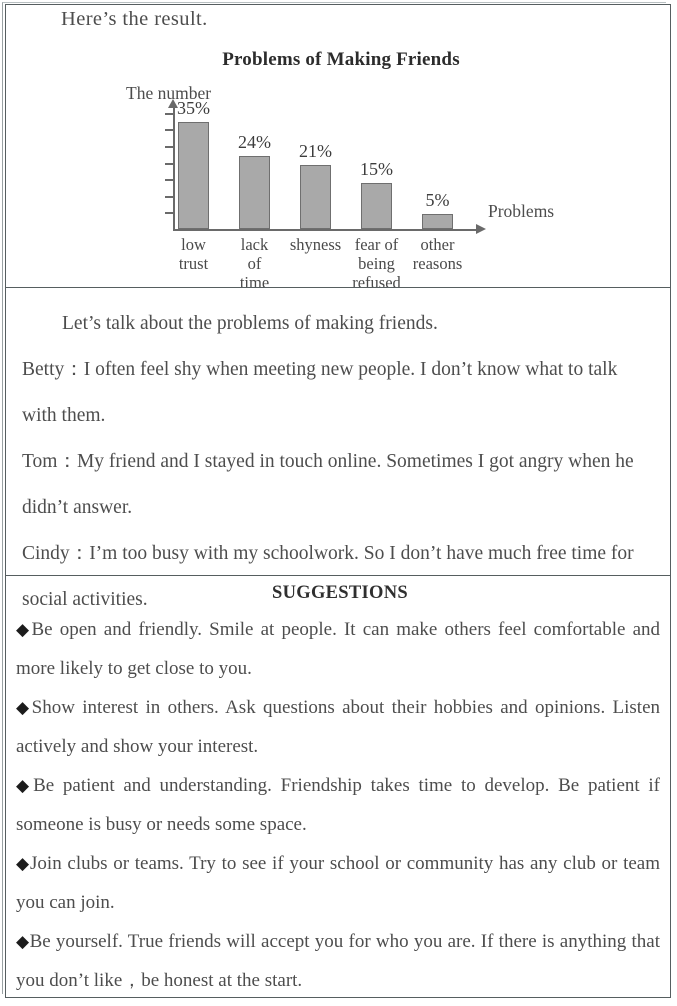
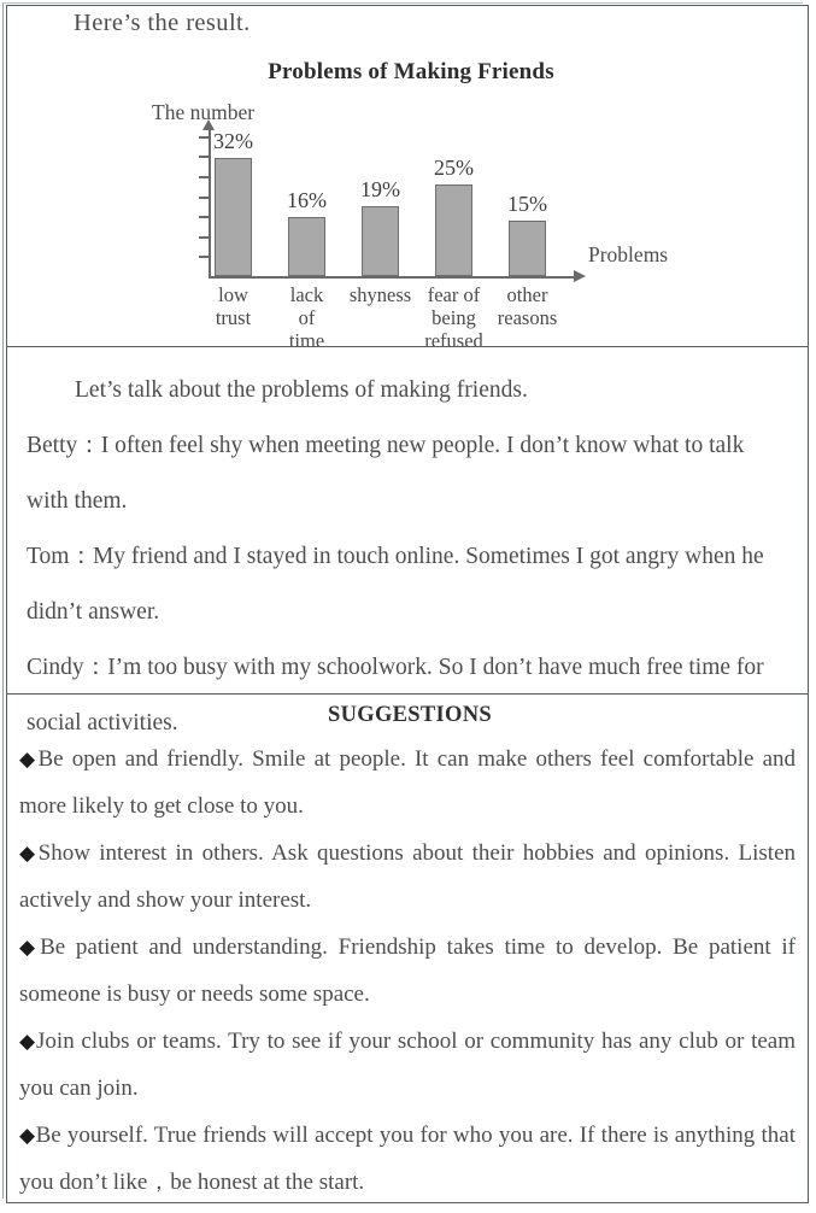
low trust: 35% -> 32%
lack of time: 24% -> 16%
shyness: 21% -> 19%
fear of being refused: 15% -> 25%
other reasons: 5% -> 15%
